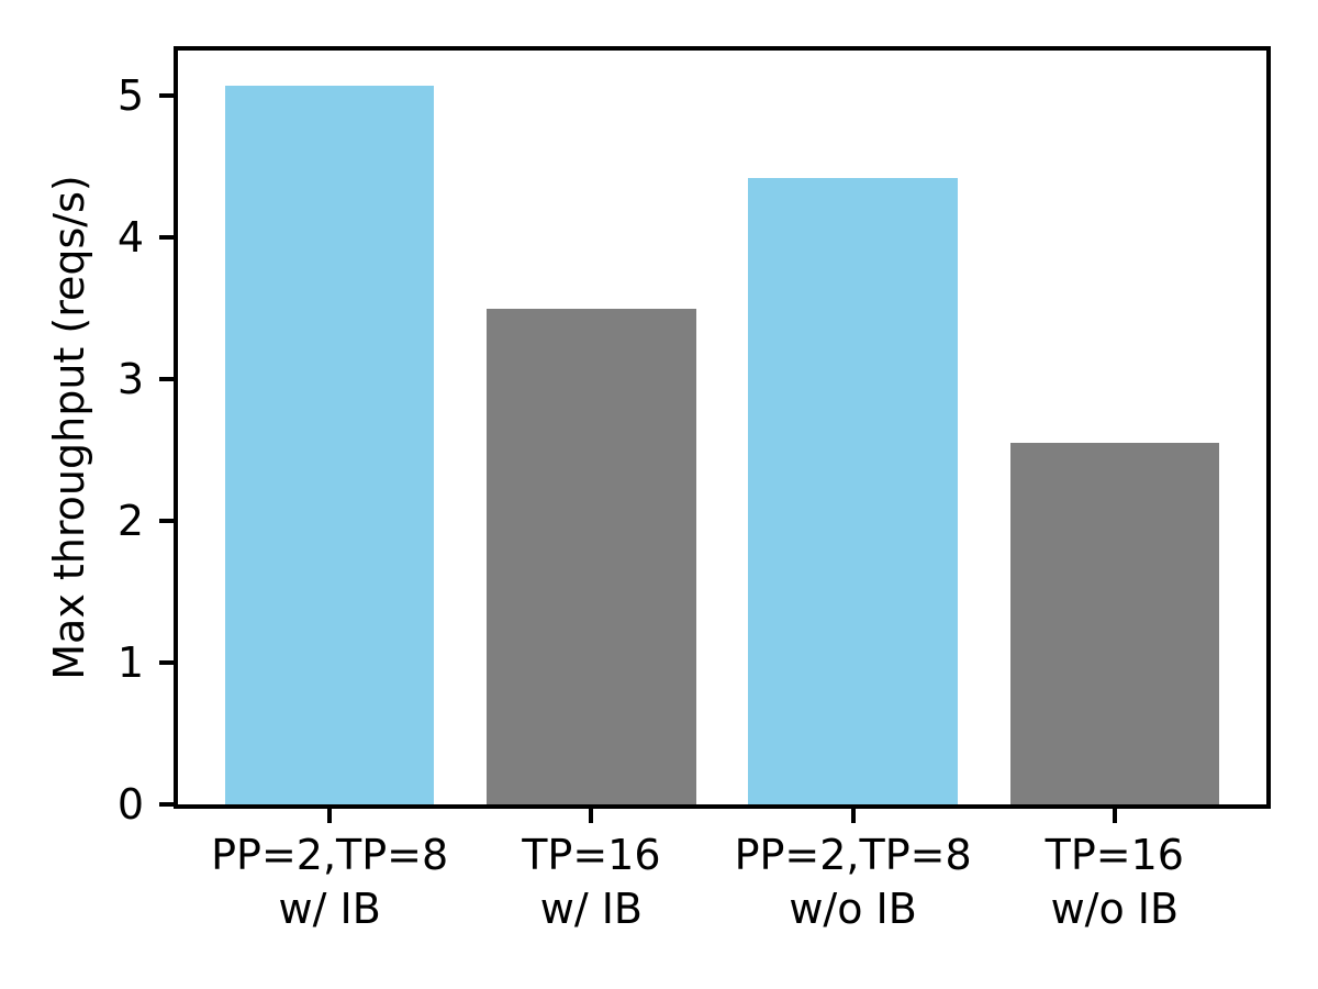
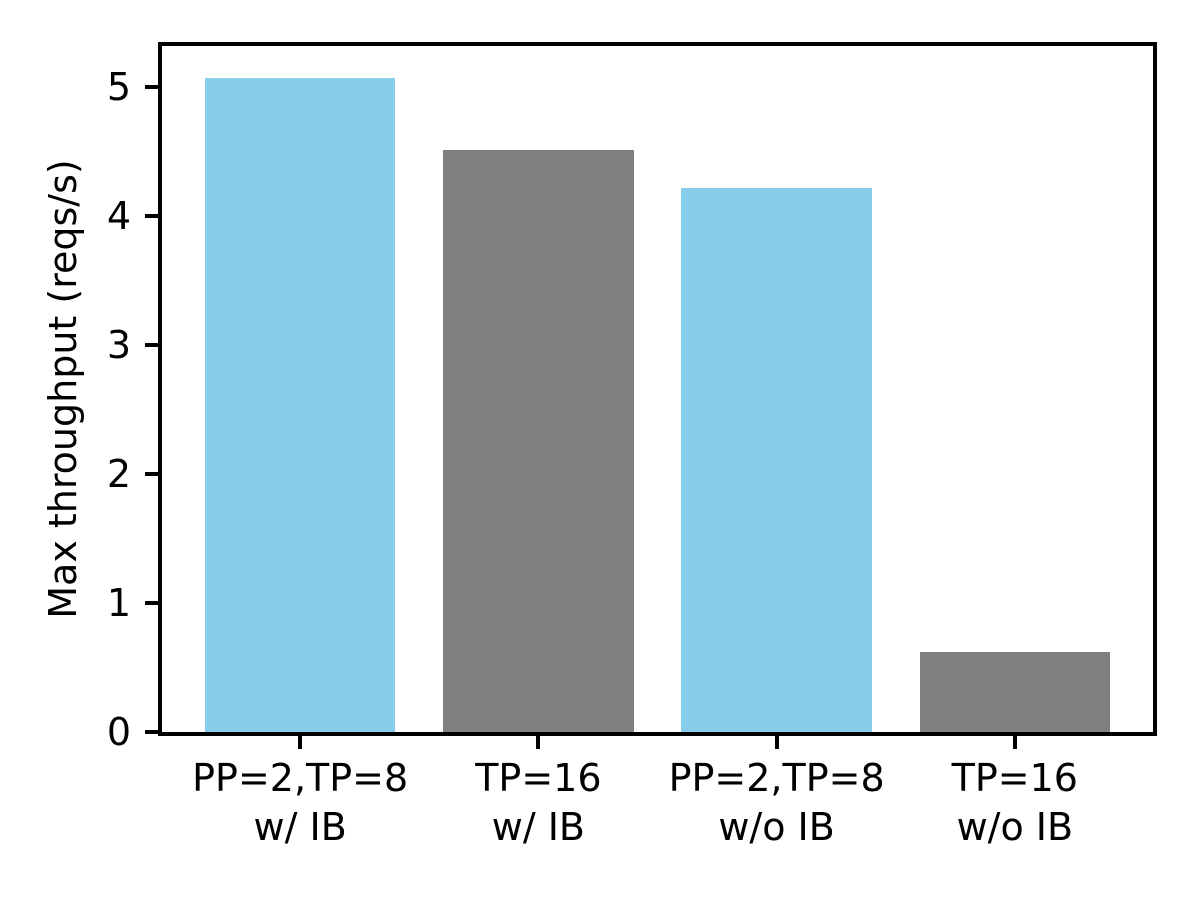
TP=16 w/ IB: 3.50 -> 4.51
PP=2,TP=8 w/o IB: 4.42 -> 4.22
TP=16 w/o IB: 2.55 -> 0.62
